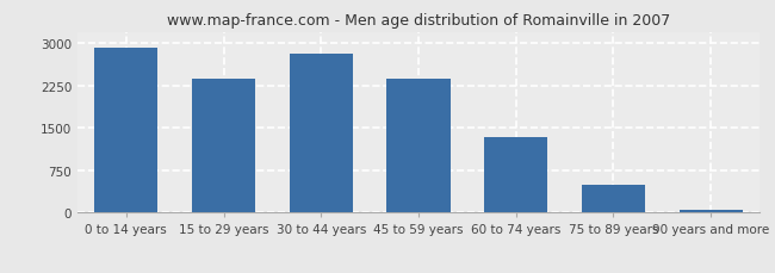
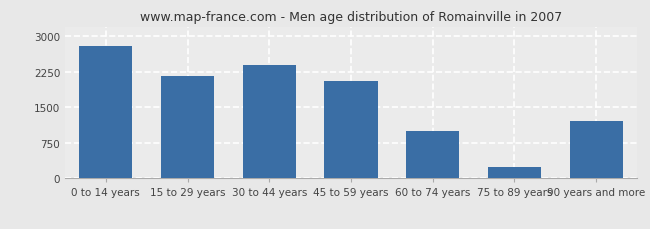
0 to 14 years: 2920 -> 2800
15 to 29 years: 2360 -> 2150
30 to 44 years: 2820 -> 2400
45 to 59 years: 2360 -> 2050
60 to 74 years: 1340 -> 1000
75 to 89 years: 500 -> 250
90 years and more: 60 -> 1200
